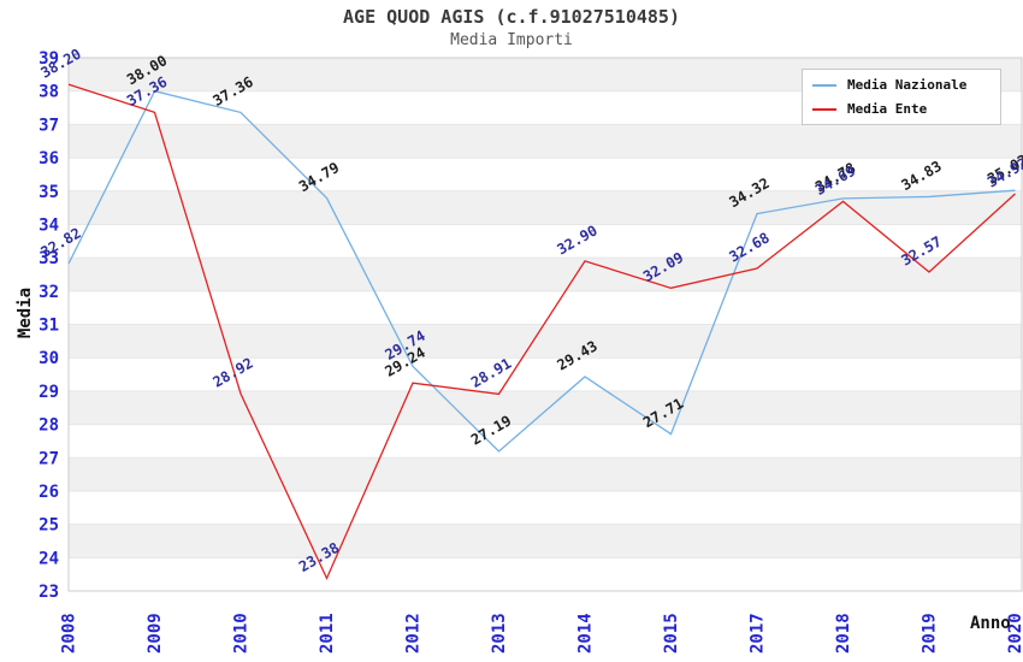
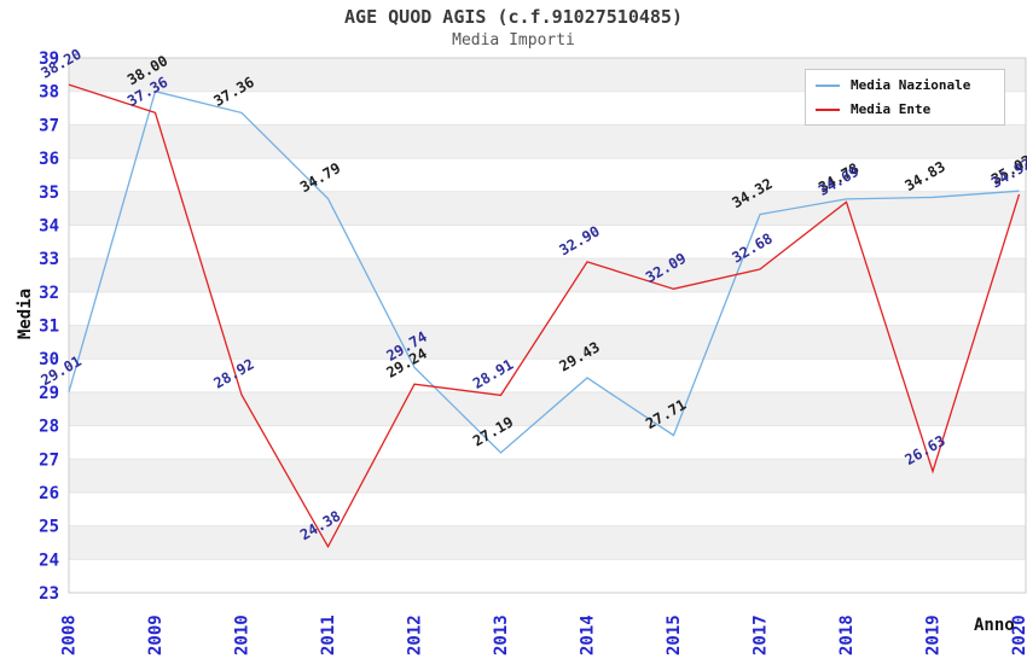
Media Nazionale/2008: 32.82 -> 29.01
Media Ente/2011: 23.38 -> 24.38
Media Ente/2019: 32.57 -> 26.63
